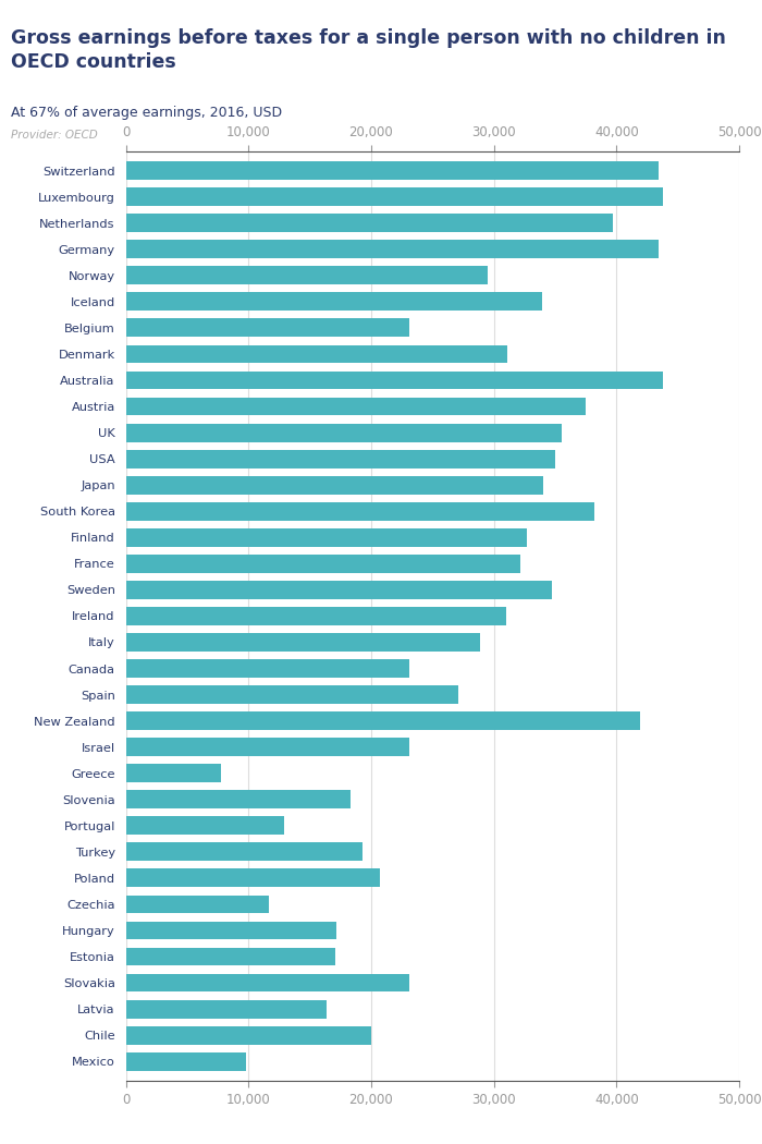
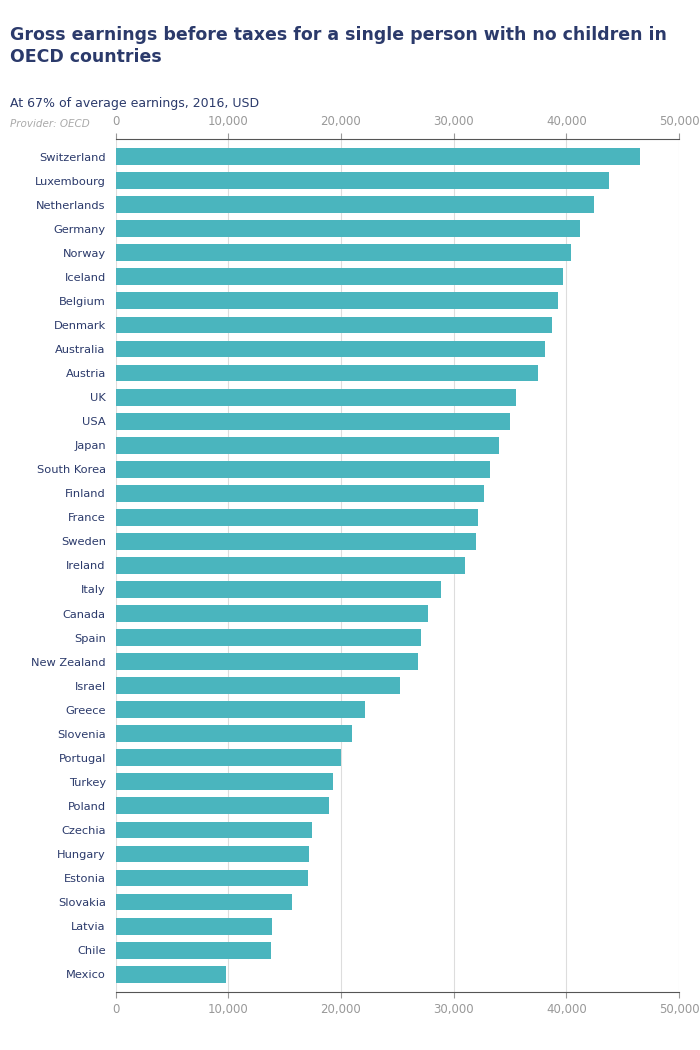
Switzerland: 43,400 -> 46,500
Netherlands: 39,700 -> 42,500
Germany: 43,400 -> 41,200
Norway: 29,500 -> 40,400
Iceland: 33,900 -> 39,700
Belgium: 23,100 -> 39,300
Denmark: 31,100 -> 38,700
Australia: 43,800 -> 38,100
South Korea: 38,200 -> 33,200
Sweden: 34,700 -> 32,000
Canada: 23,100 -> 27,700
New Zealand: 41,900 -> 26,800
Israel: 23,100 -> 25,200
Greece: 7,800 -> 22,100
Slovenia: 18,300 -> 21,000
Portugal: 12,900 -> 20,000
Poland: 20,700 -> 18,900
Czechia: 11,700 -> 17,400
Slovakia: 23,100 -> 15,700
Latvia: 16,400 -> 13,900
Chile: 20,000 -> 13,800
